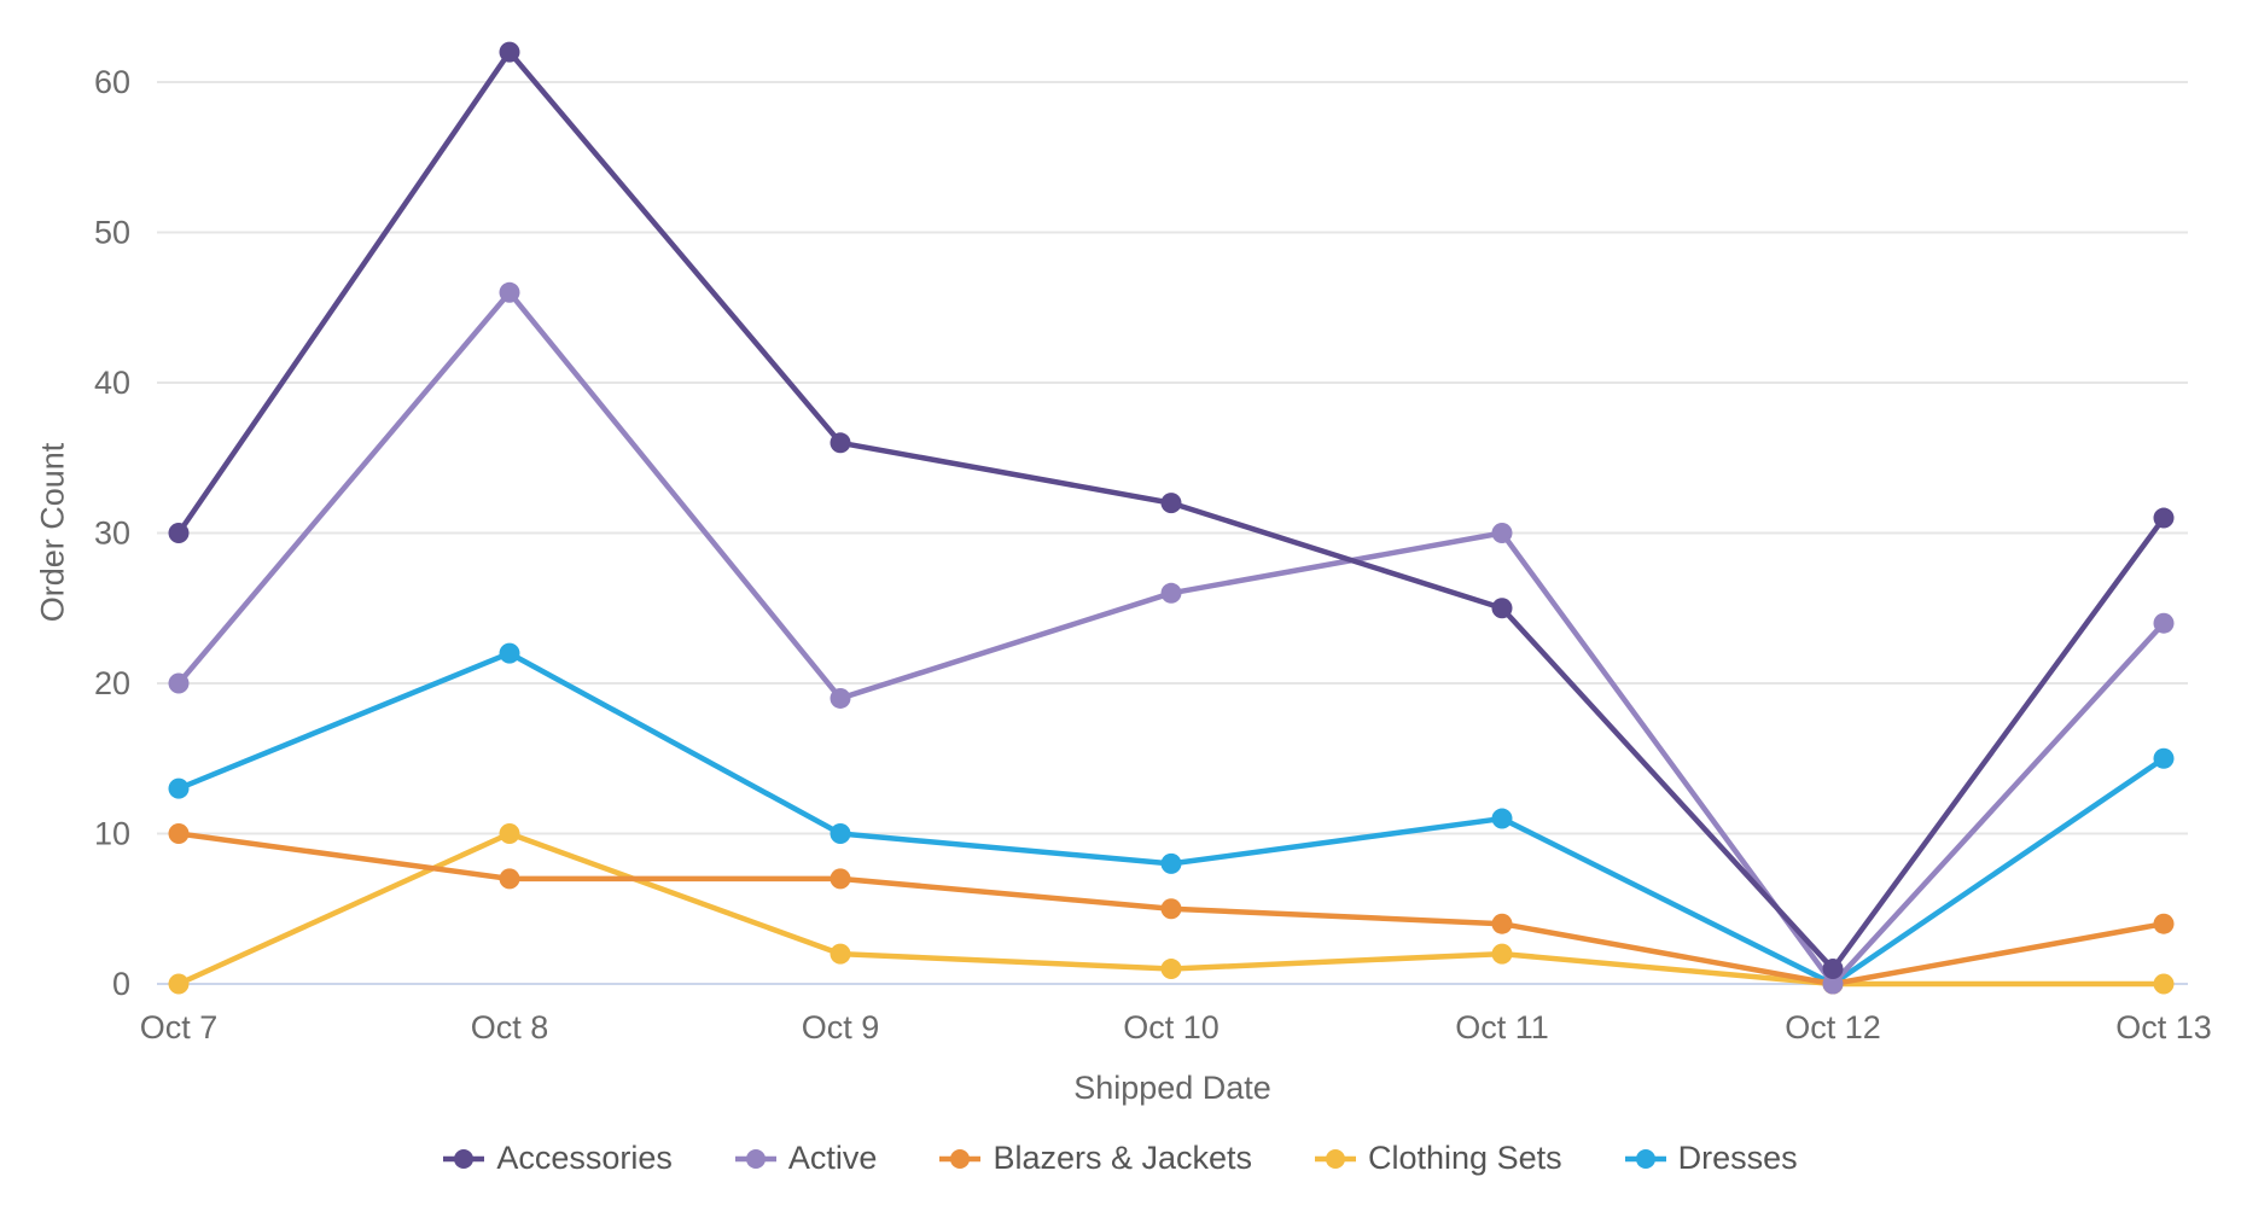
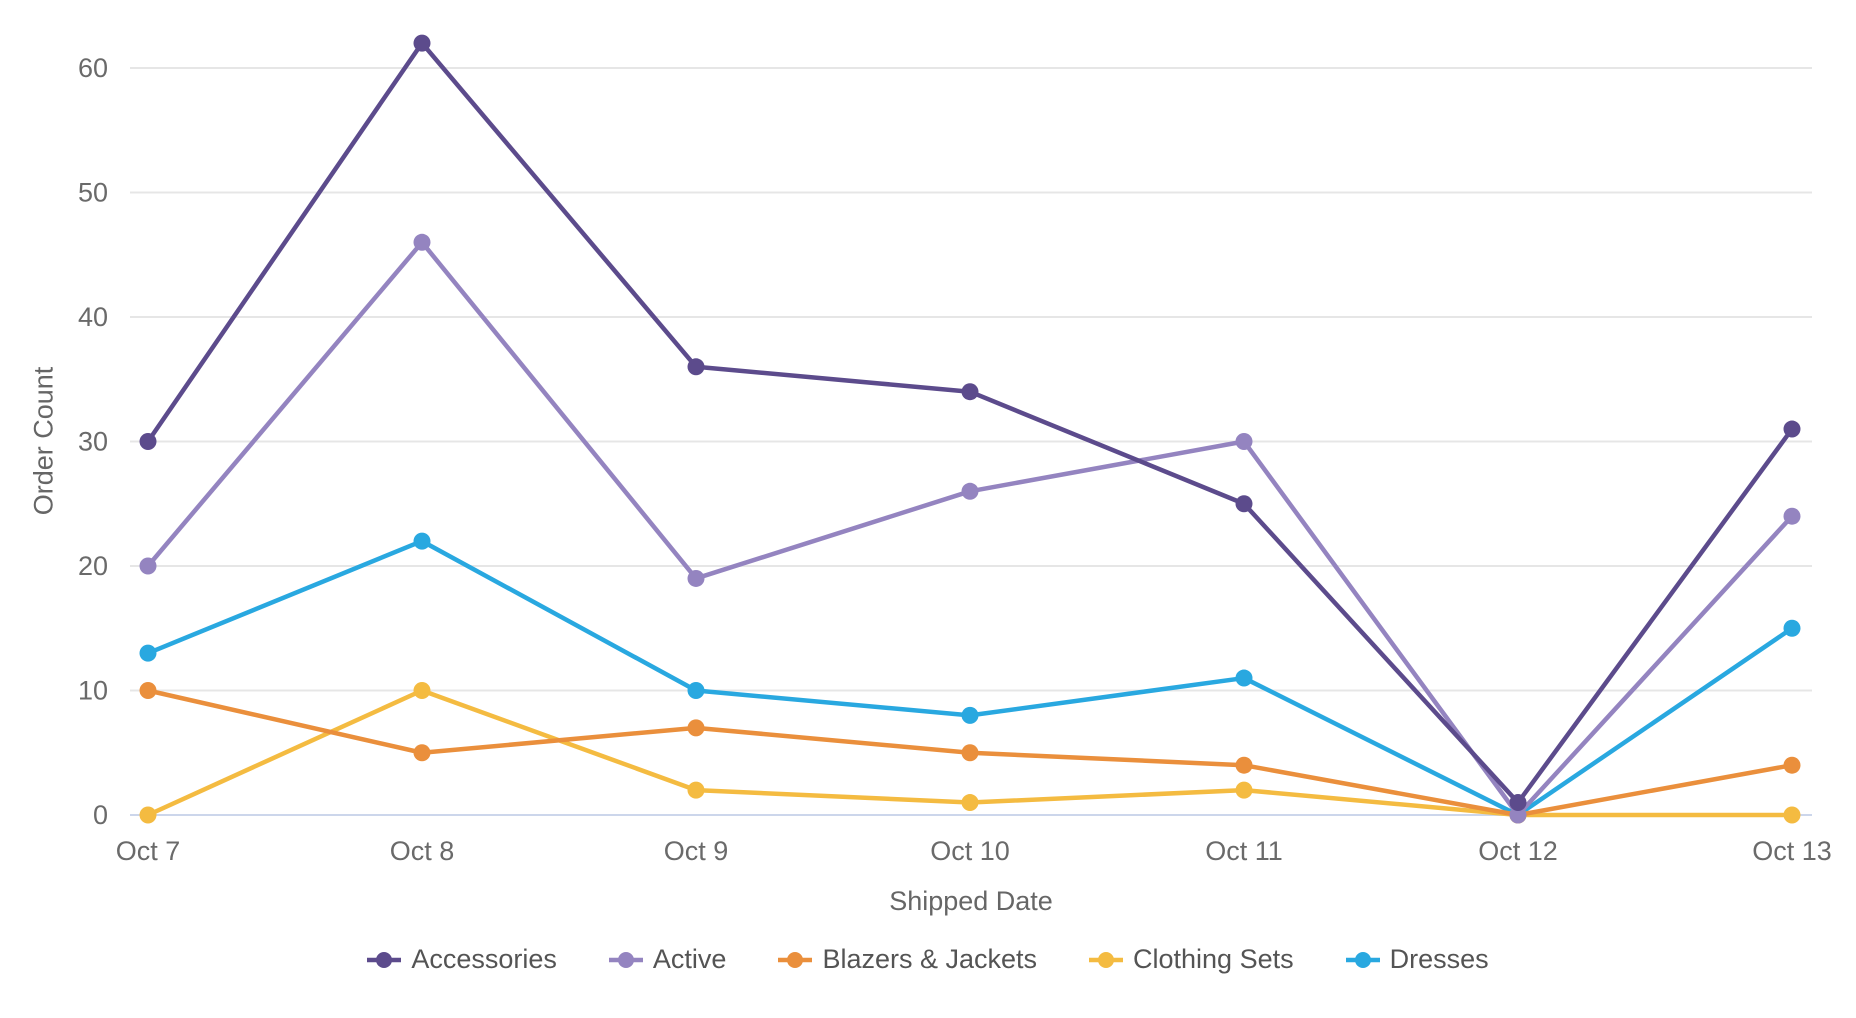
Blazers & Jackets/Oct 8: 7 -> 5
Accessories/Oct 10: 32 -> 34
